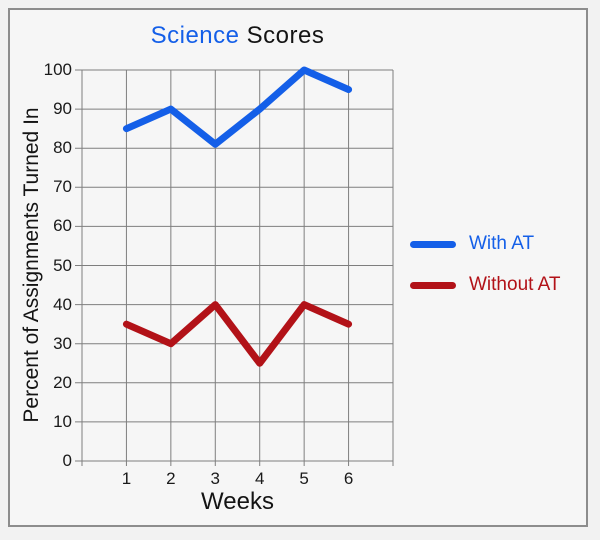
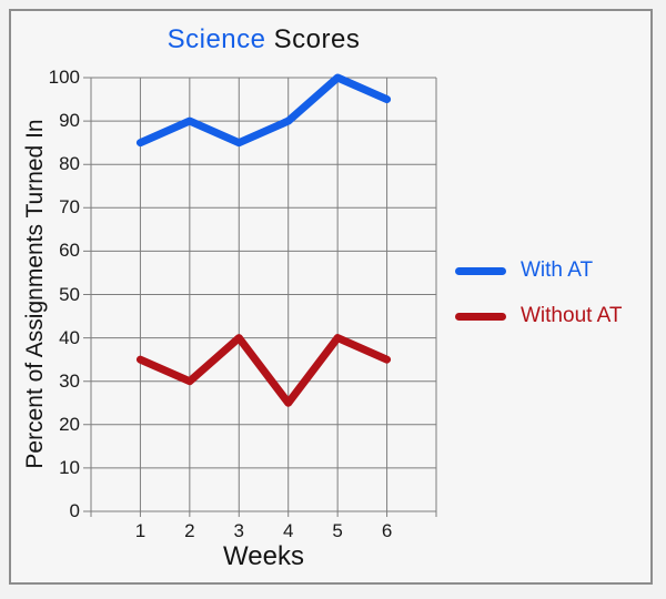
With AT/3: 81 -> 85
